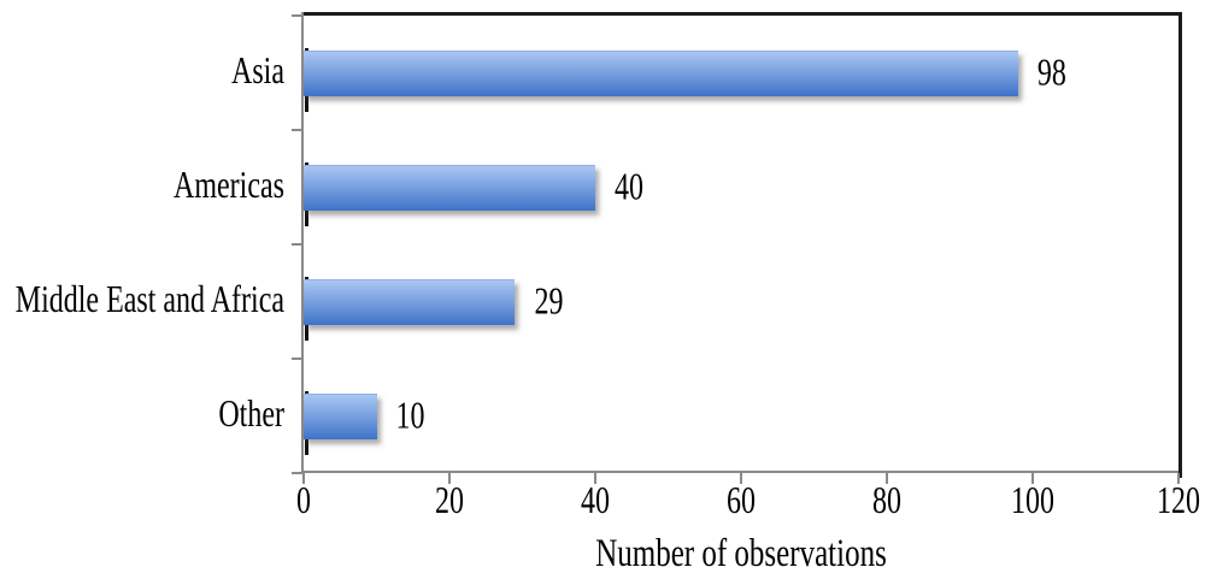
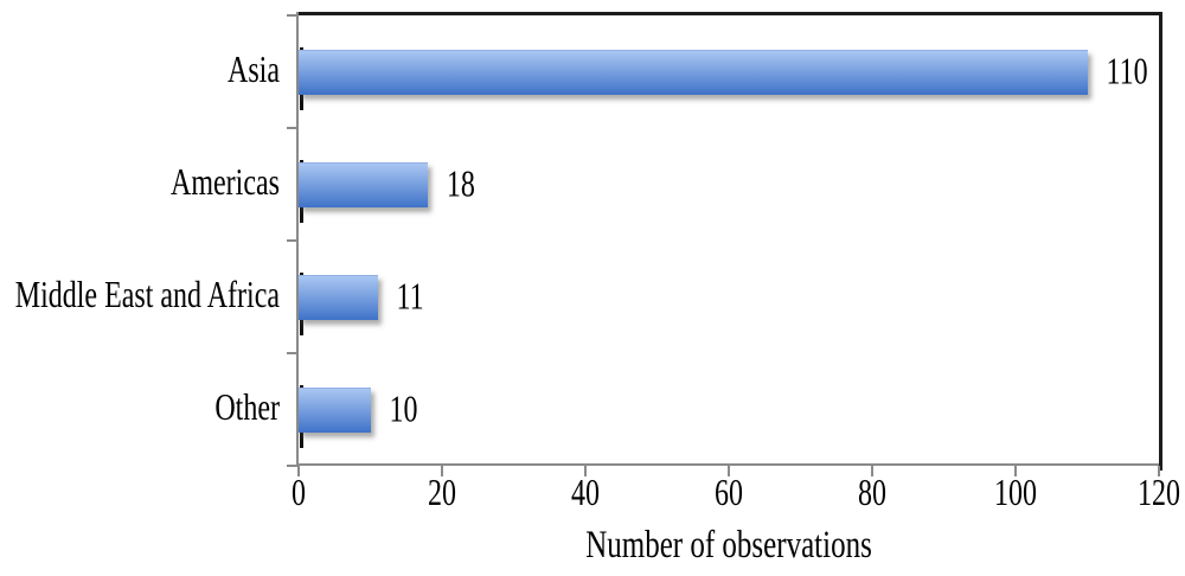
Asia: 98 -> 110
Americas: 40 -> 18
Middle East and Africa: 29 -> 11
